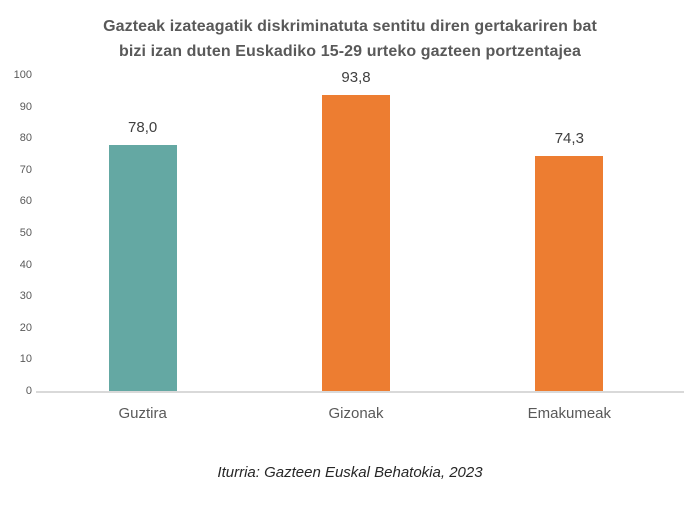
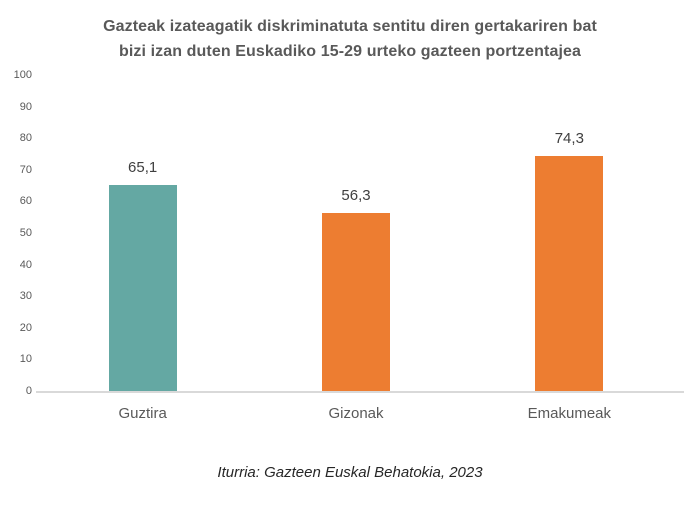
Guztira: 78,0 -> 65,1
Gizonak: 93,8 -> 56,3
